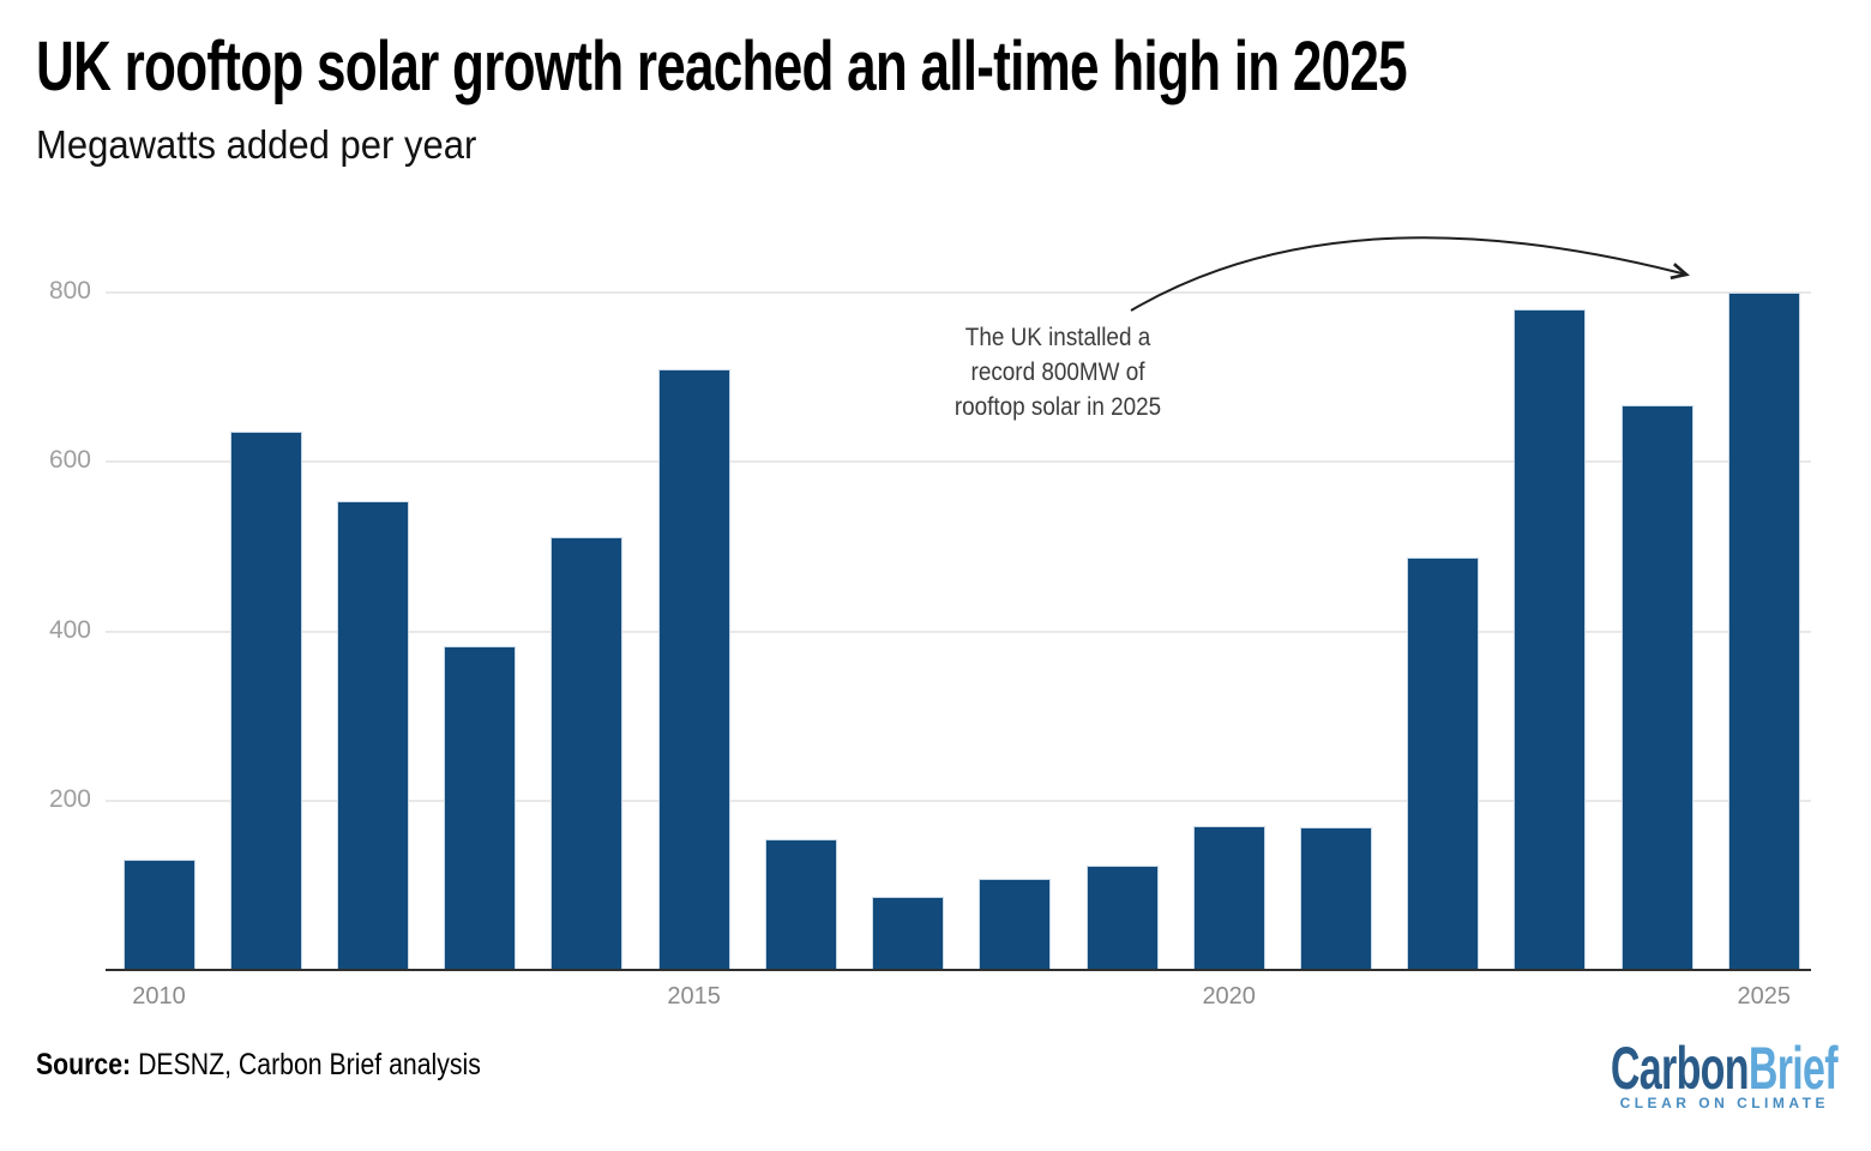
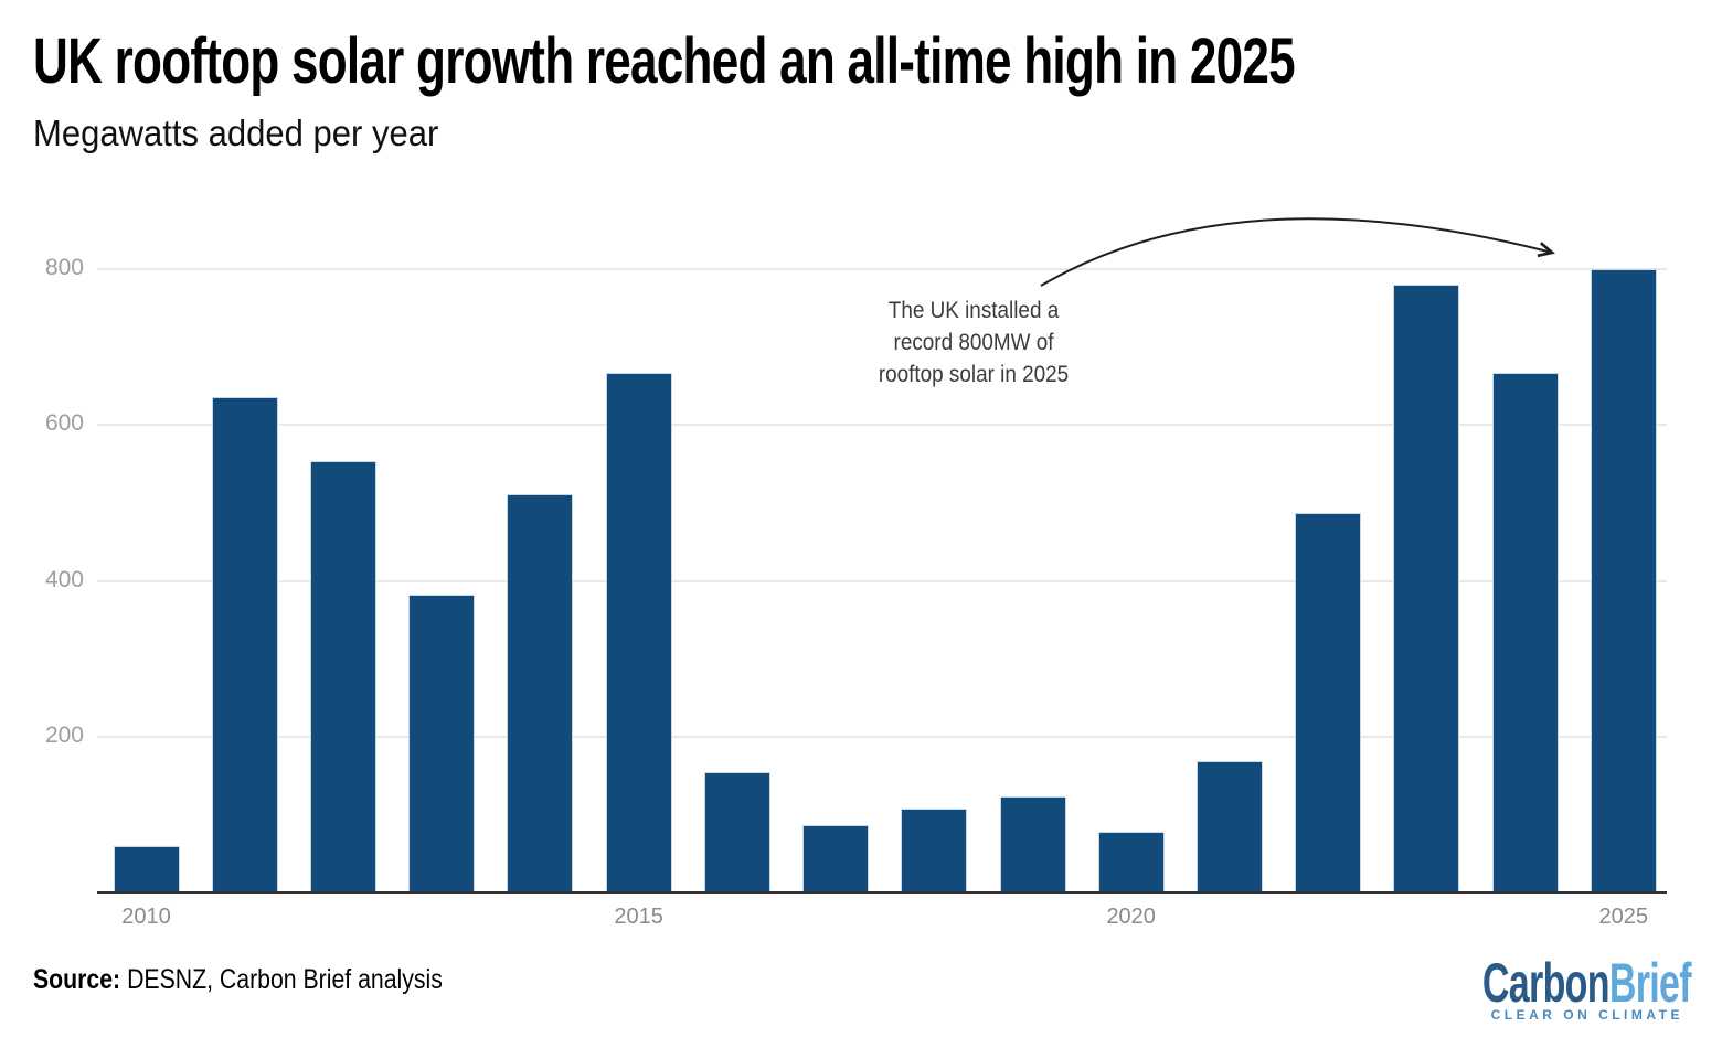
2010: 130 -> 60
2015: 710 -> 670
2020: 170 -> 80
